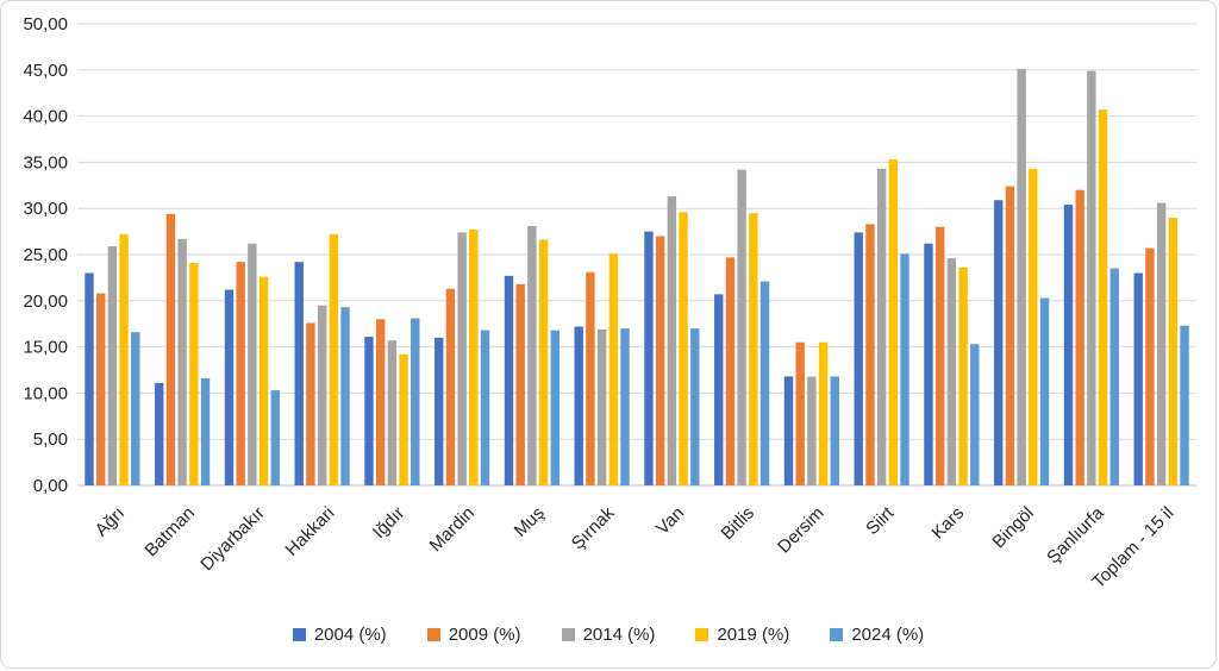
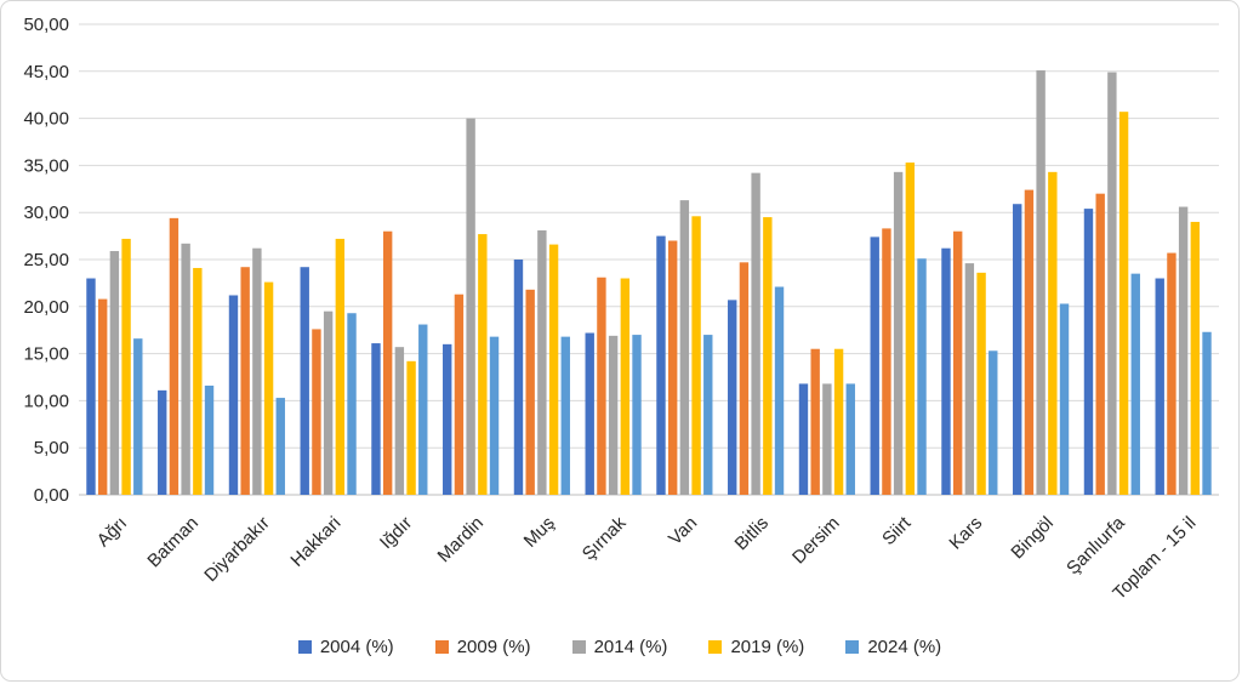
2009 (%)/Iğdır: 18 -> 28
2014 (%)/Mardin: 27 -> 40
2004 (%)/Muş: 23 -> 25
2019 (%)/Şırnak: 25 -> 23
